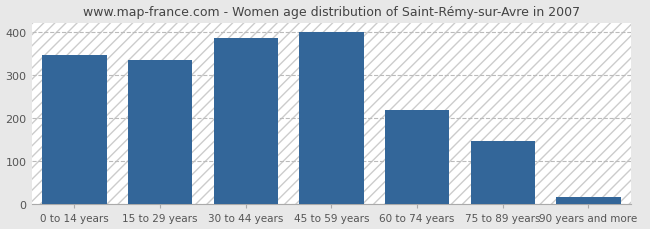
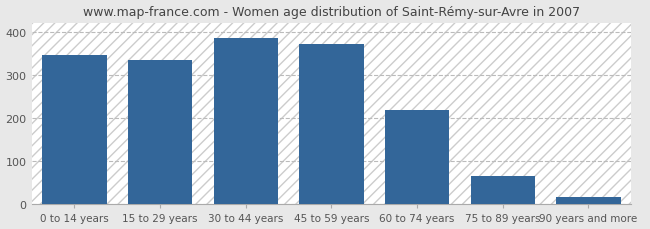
45 to 59 years: 400 -> 370
75 to 89 years: 147 -> 65
